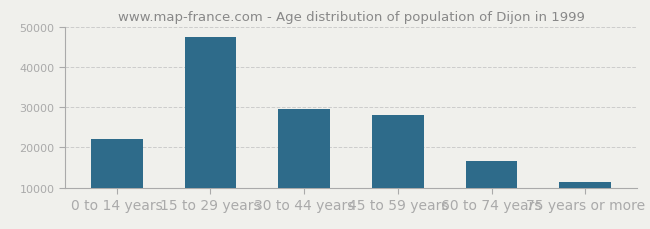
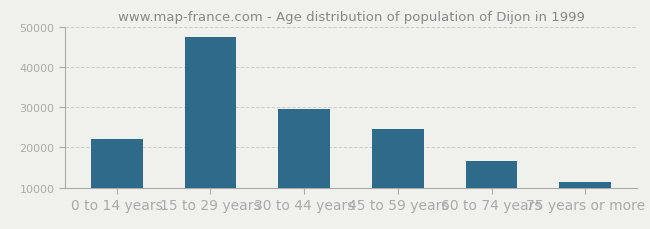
45 to 59 years: 28000 -> 24500
